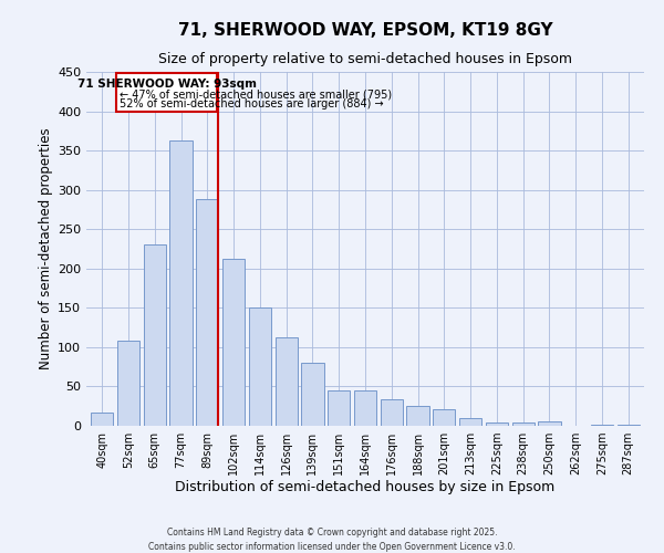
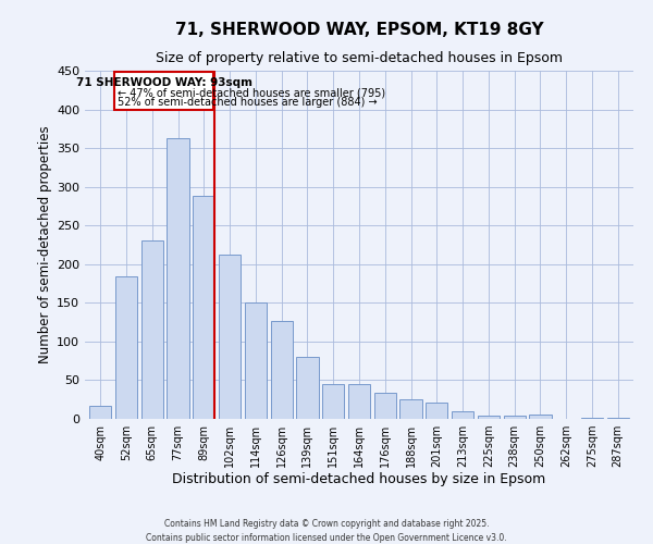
52sqm: 108 -> 184
126sqm: 112 -> 126
